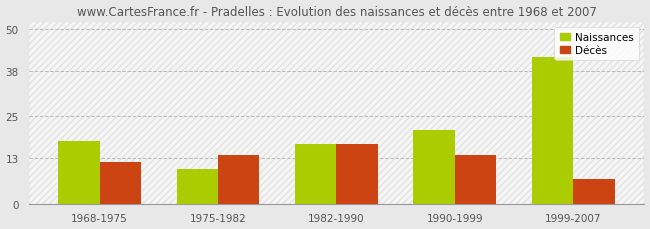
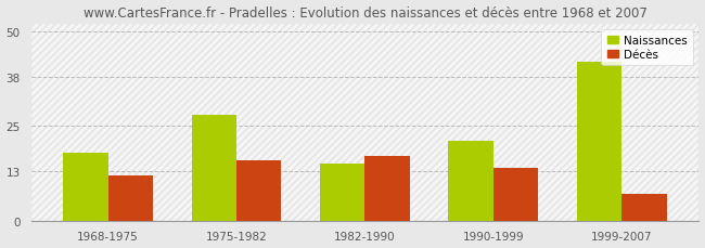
Naissances/1975-1982: 10 -> 28
Décès/1975-1982: 14 -> 16
Naissances/1982-1990: 17 -> 15
